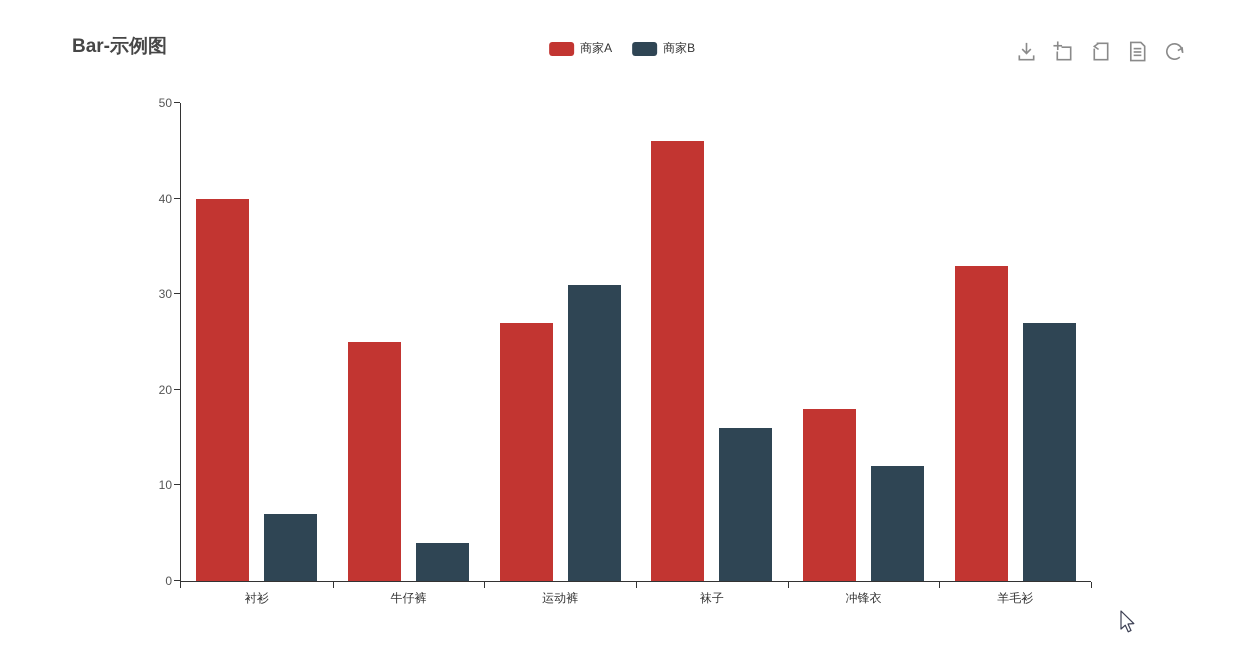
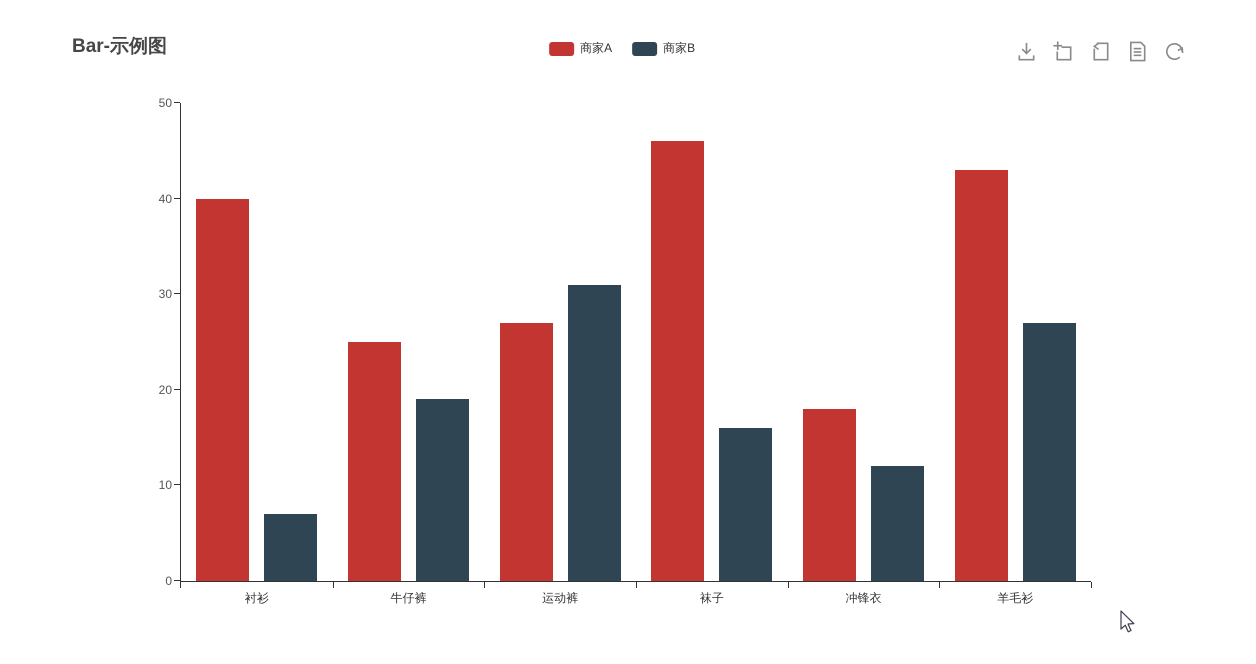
商家B/牛仔裤: 4 -> 19
商家A/羊毛衫: 33 -> 43
